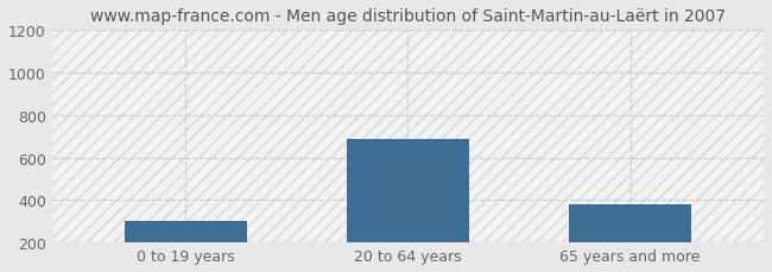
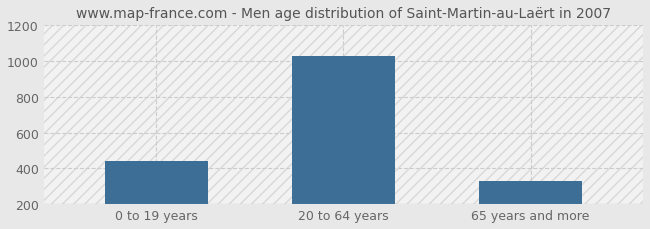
0 to 19 years: 300 -> 440
20 to 64 years: 690 -> 1030
65 years and more: 380 -> 330
